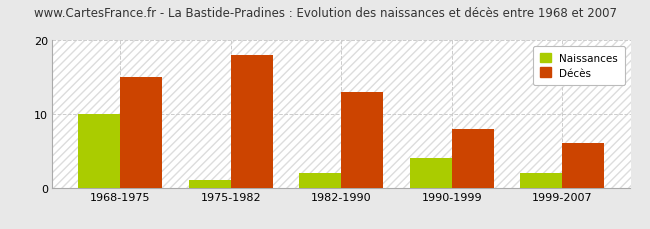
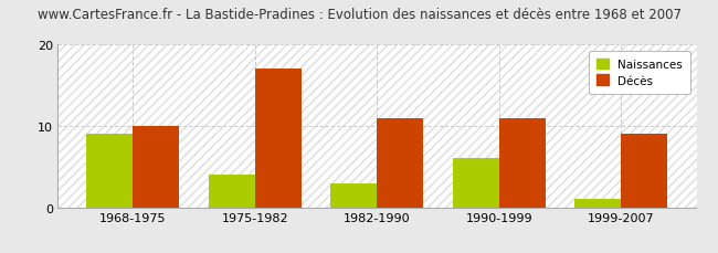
Naissances/1968-1975: 10 -> 9
Décès/1968-1975: 15 -> 10
Naissances/1975-1982: 1 -> 4
Décès/1975-1982: 18 -> 17
Naissances/1982-1990: 2 -> 3
Décès/1982-1990: 13 -> 11
Naissances/1990-1999: 4 -> 6
Décès/1990-1999: 8 -> 11
Naissances/1999-2007: 2 -> 1
Décès/1999-2007: 6 -> 9
